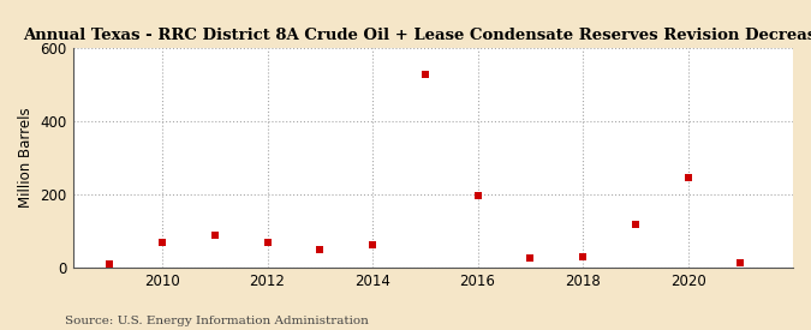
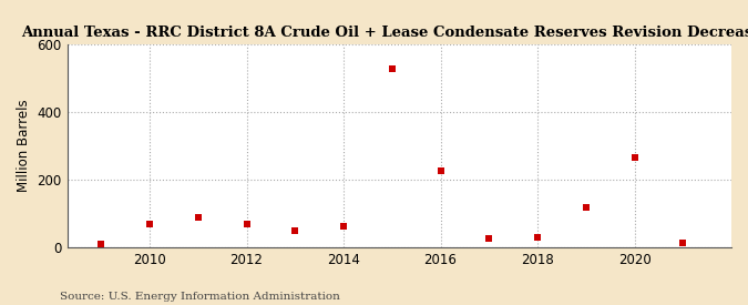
2016: 198 -> 225
2020: 245 -> 265
